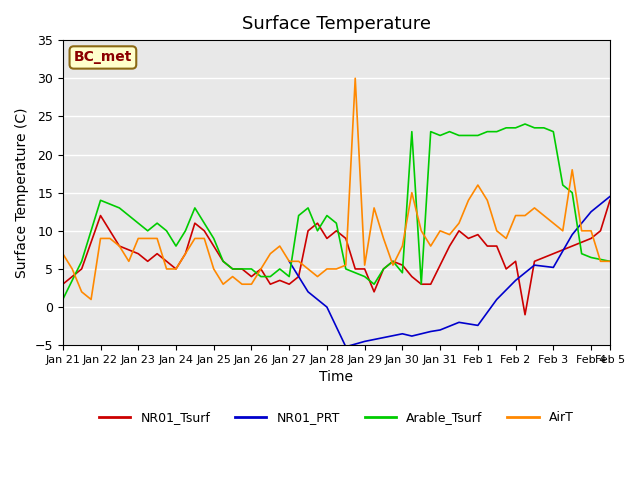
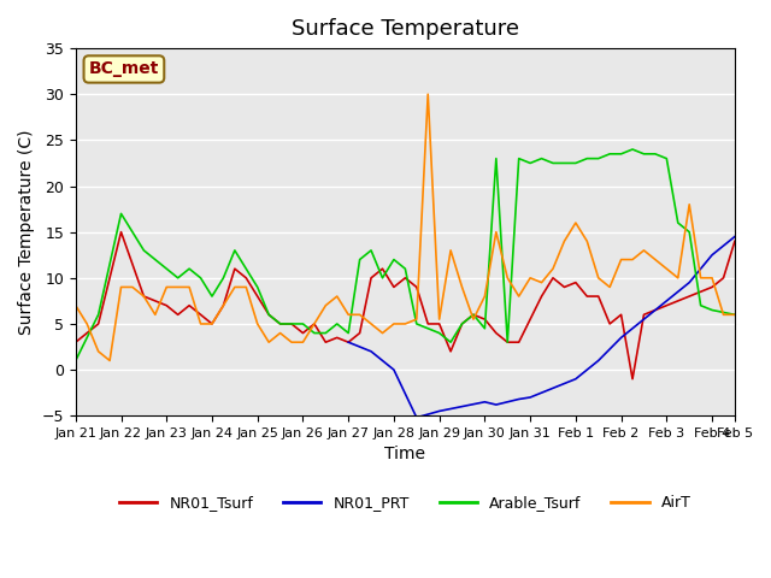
NR01_Tsurf/Jan 22: 12.0 -> 15.0
Arable_Tsurf/Jan 22: 14.0 -> 17.0
NR01_PRT/Jan 27: 6.0 -> 3.0
NR01_PRT/Feb 1: -2.4 -> -1.0
NR01_PRT/Feb 3: 5.2 -> 7.5
